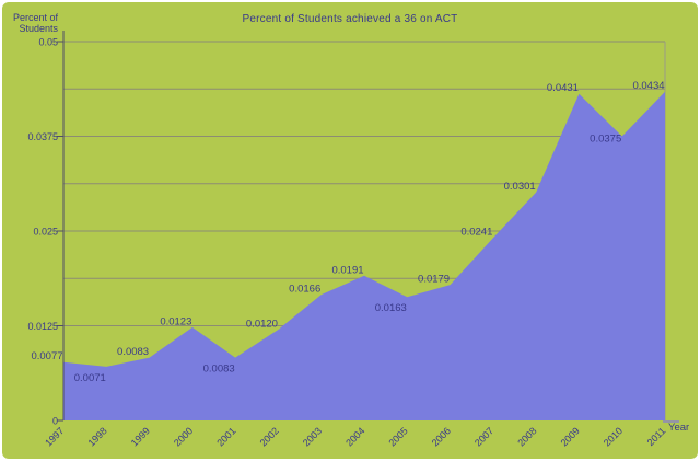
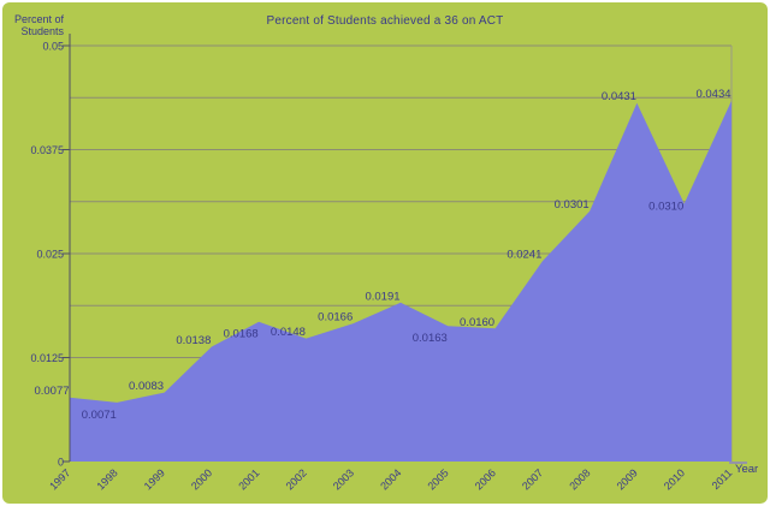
2000: 0.0123 -> 0.0138
2001: 0.0083 -> 0.0168
2002: 0.0120 -> 0.0148
2006: 0.0179 -> 0.0160
2010: 0.0375 -> 0.0310
